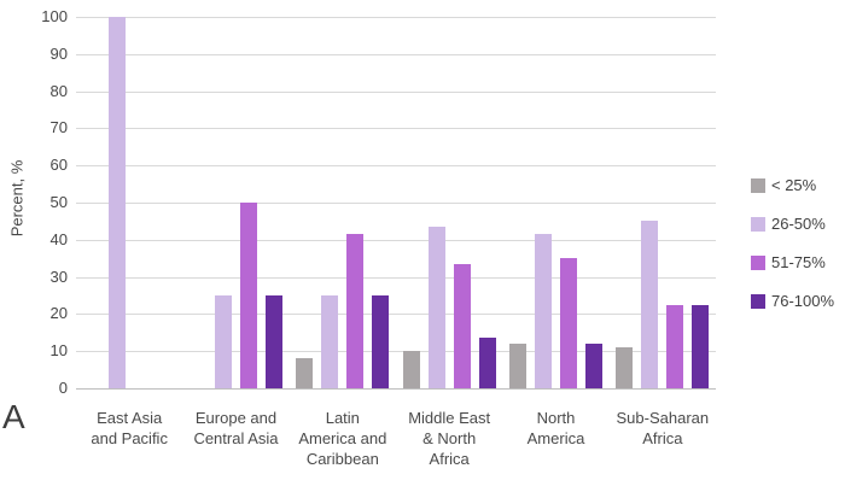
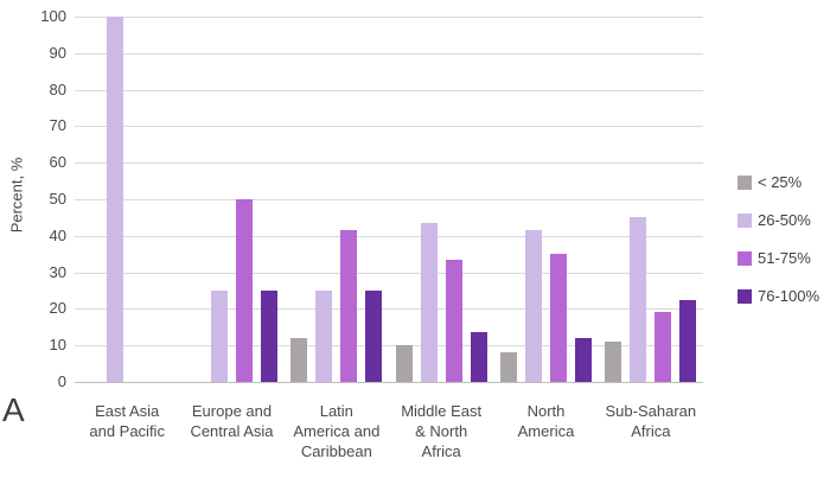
< 25%/Latin America and Caribbean: 8 -> 12
< 25%/North America: 12 -> 8
51-75%/Sub-Saharan Africa: 22 -> 19
